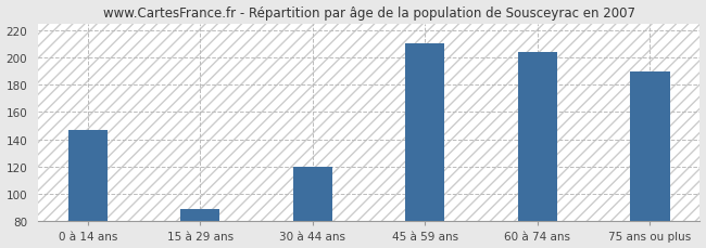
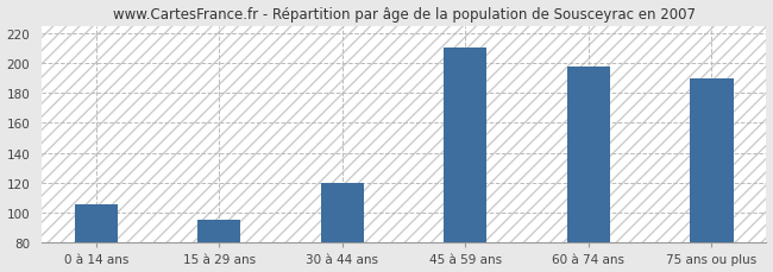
0 à 14 ans: 147 -> 106
15 à 29 ans: 89 -> 95
60 à 74 ans: 204 -> 198
